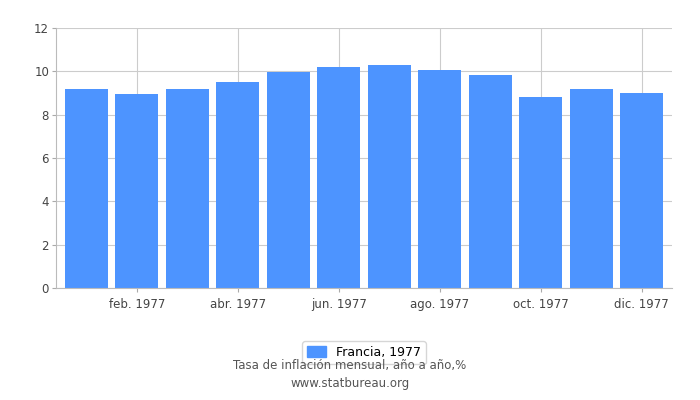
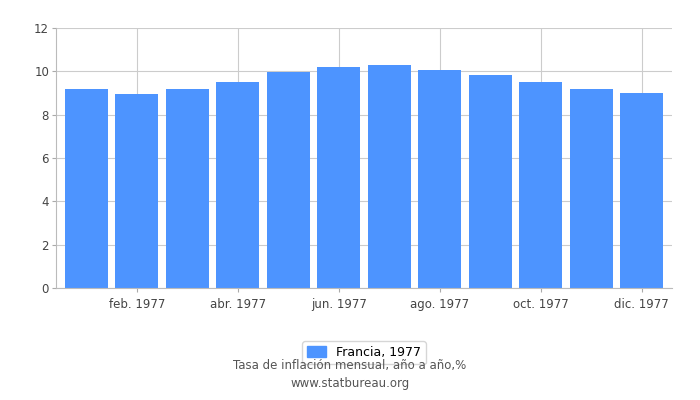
oct. 1977: 8.80 -> 9.52
